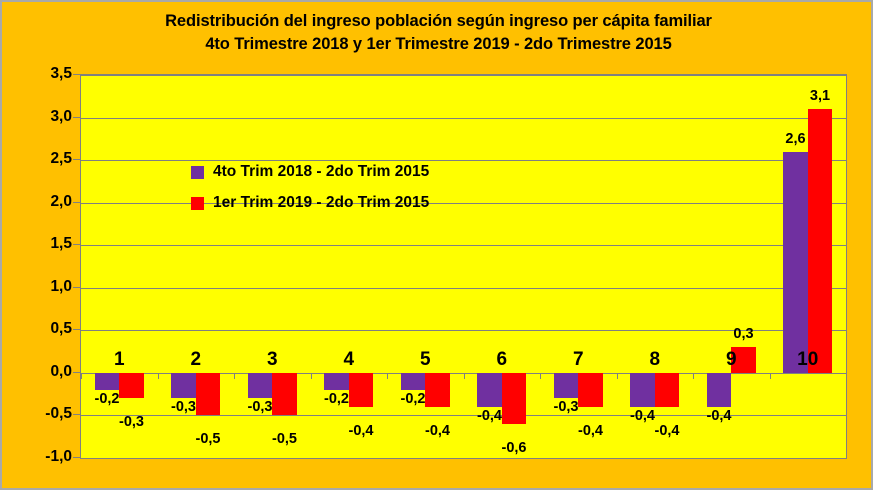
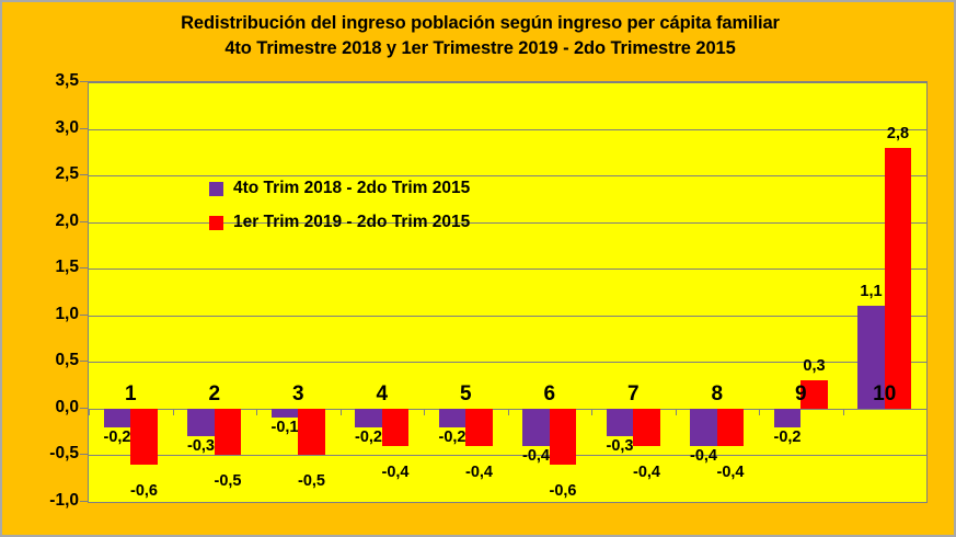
1er Trim 2019 - 2do Trim 2015/1: -0,3 -> -0,6
4to Trim 2018 - 2do Trim 2015/3: -0,3 -> -0,1
4to Trim 2018 - 2do Trim 2015/9: -0,4 -> -0,2
4to Trim 2018 - 2do Trim 2015/10: 2,6 -> 1,1
1er Trim 2019 - 2do Trim 2015/10: 3,1 -> 2,8
